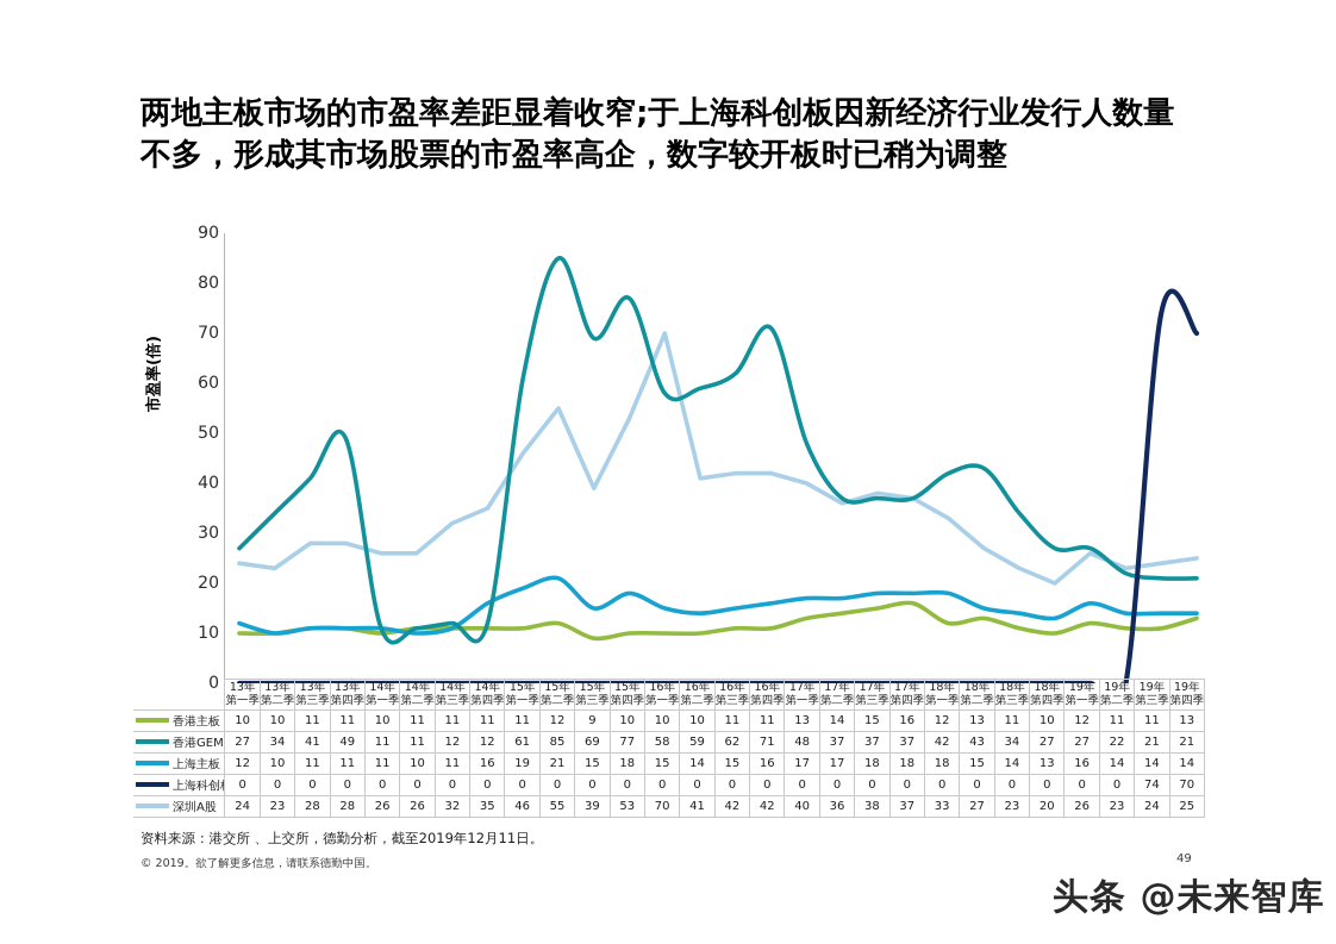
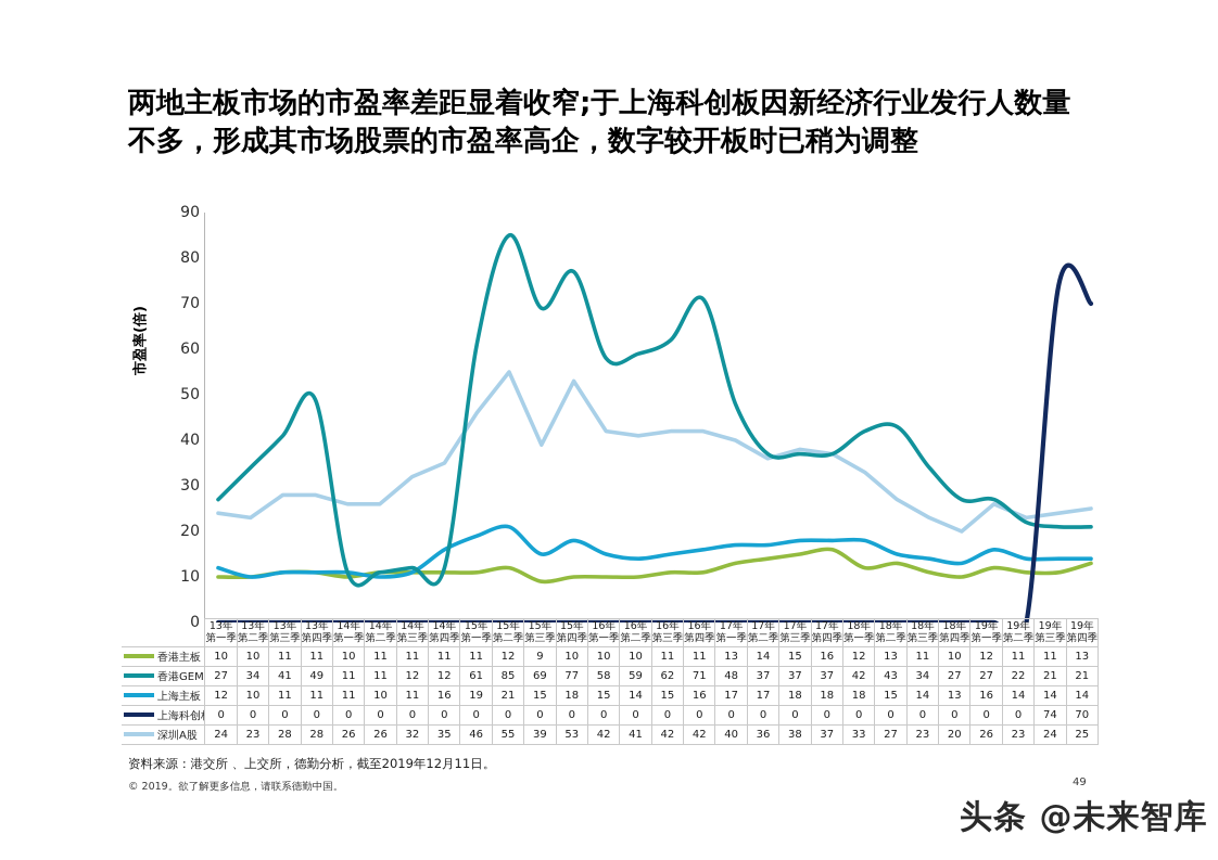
深圳A股/16年第一季: 70 -> 42
